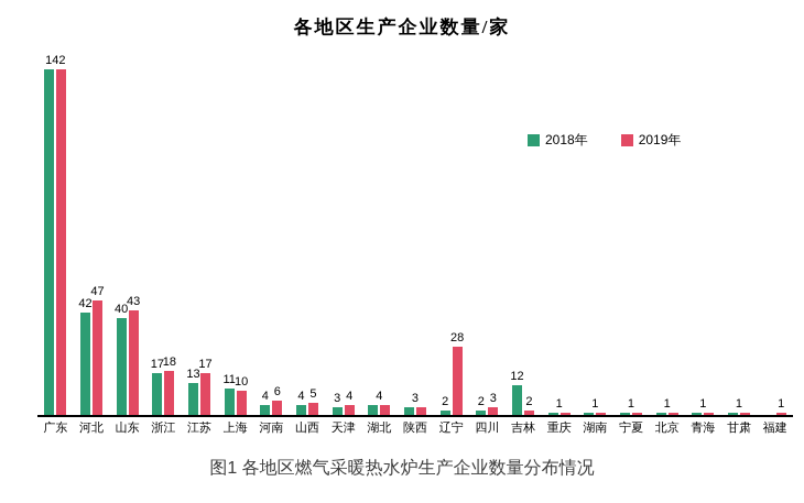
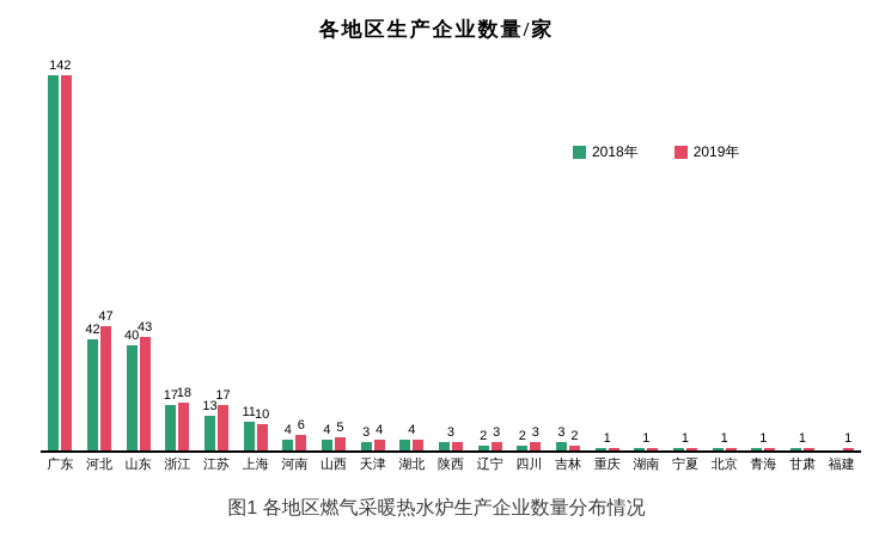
2019年/辽宁: 28 -> 3
2018年/吉林: 12 -> 3
